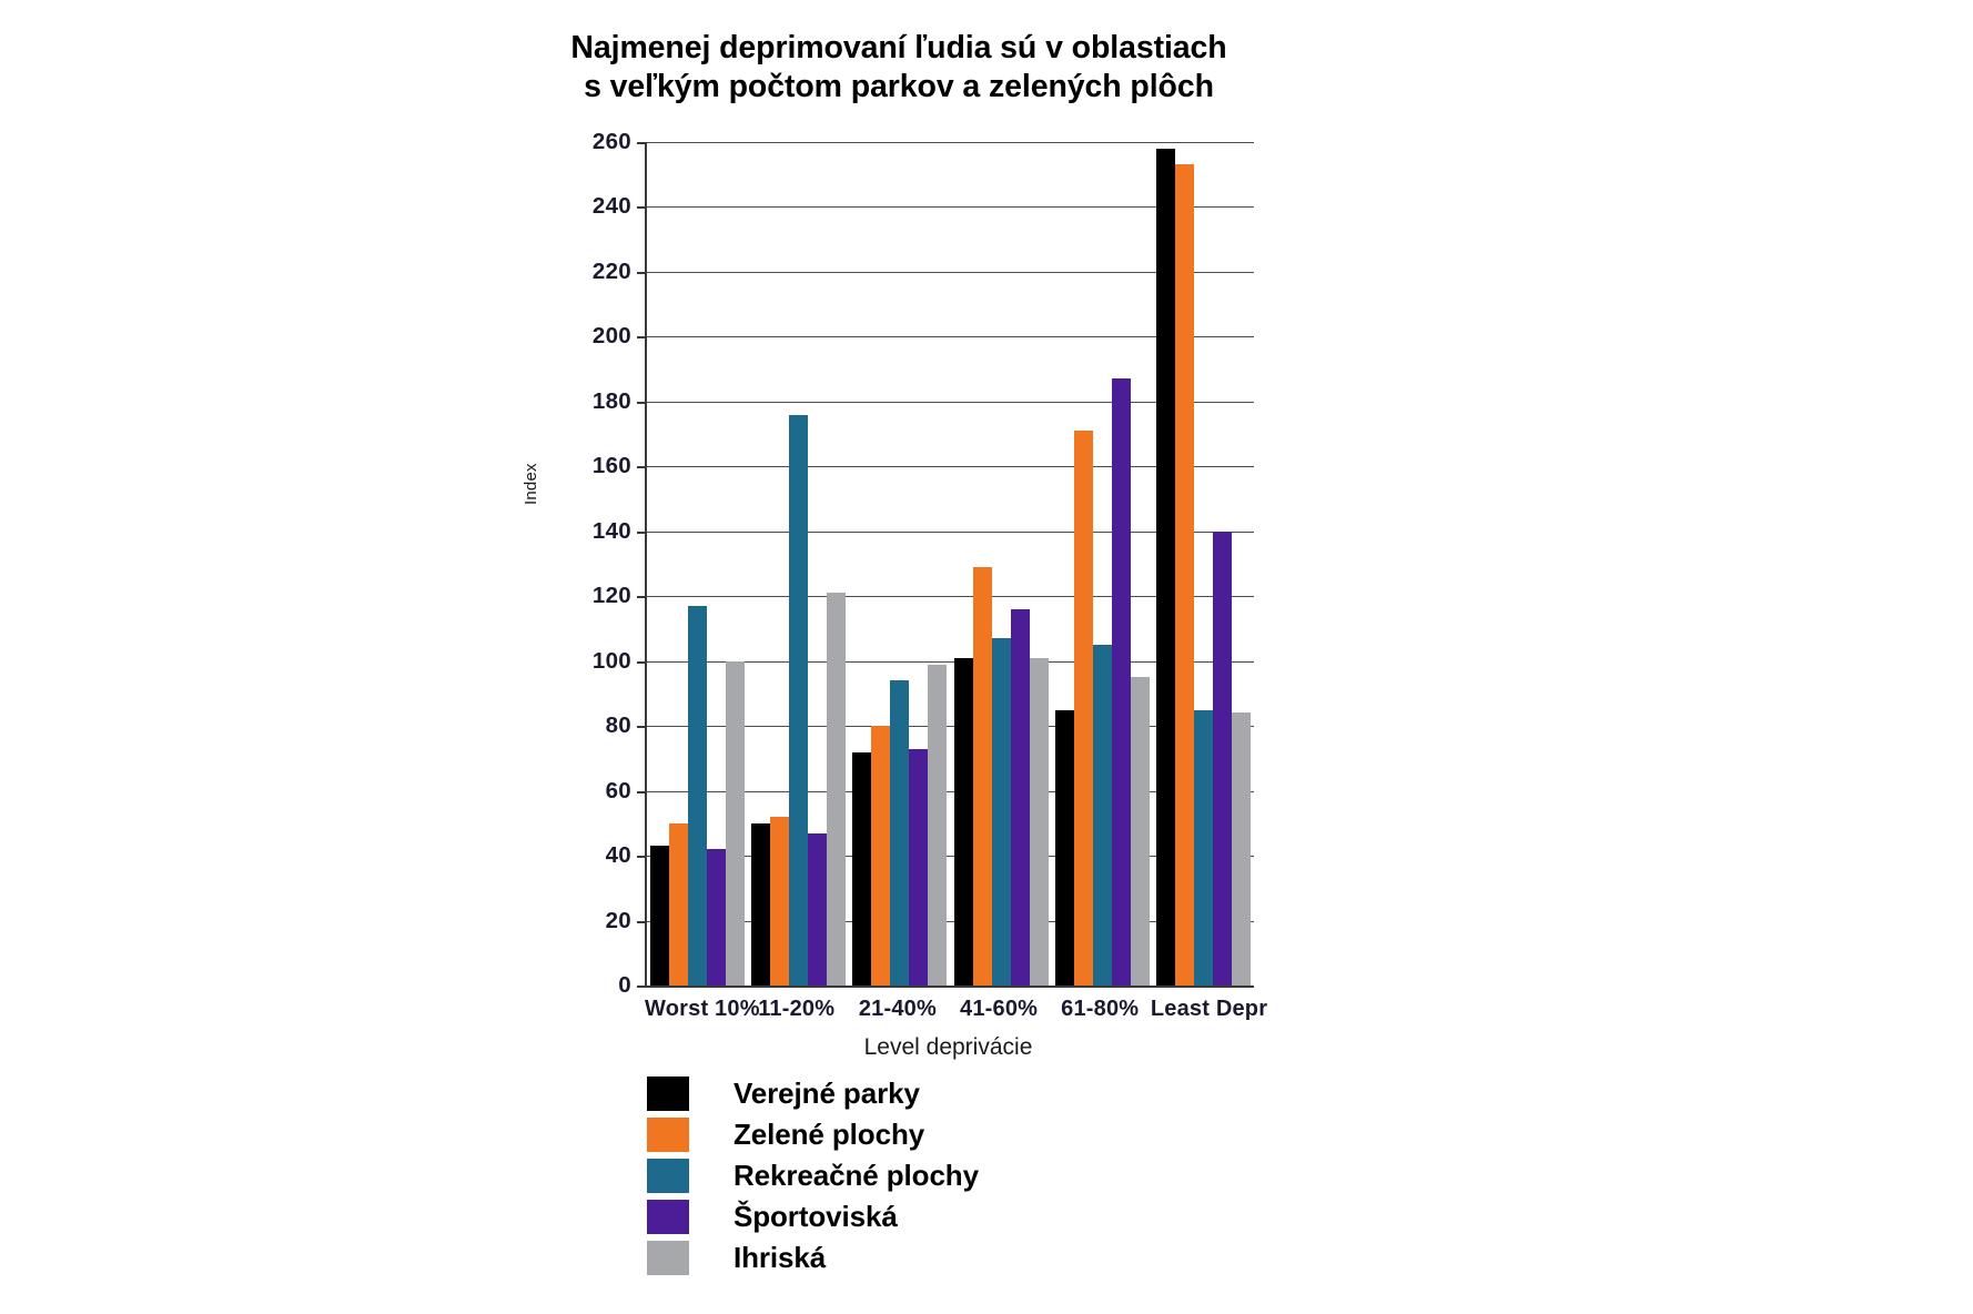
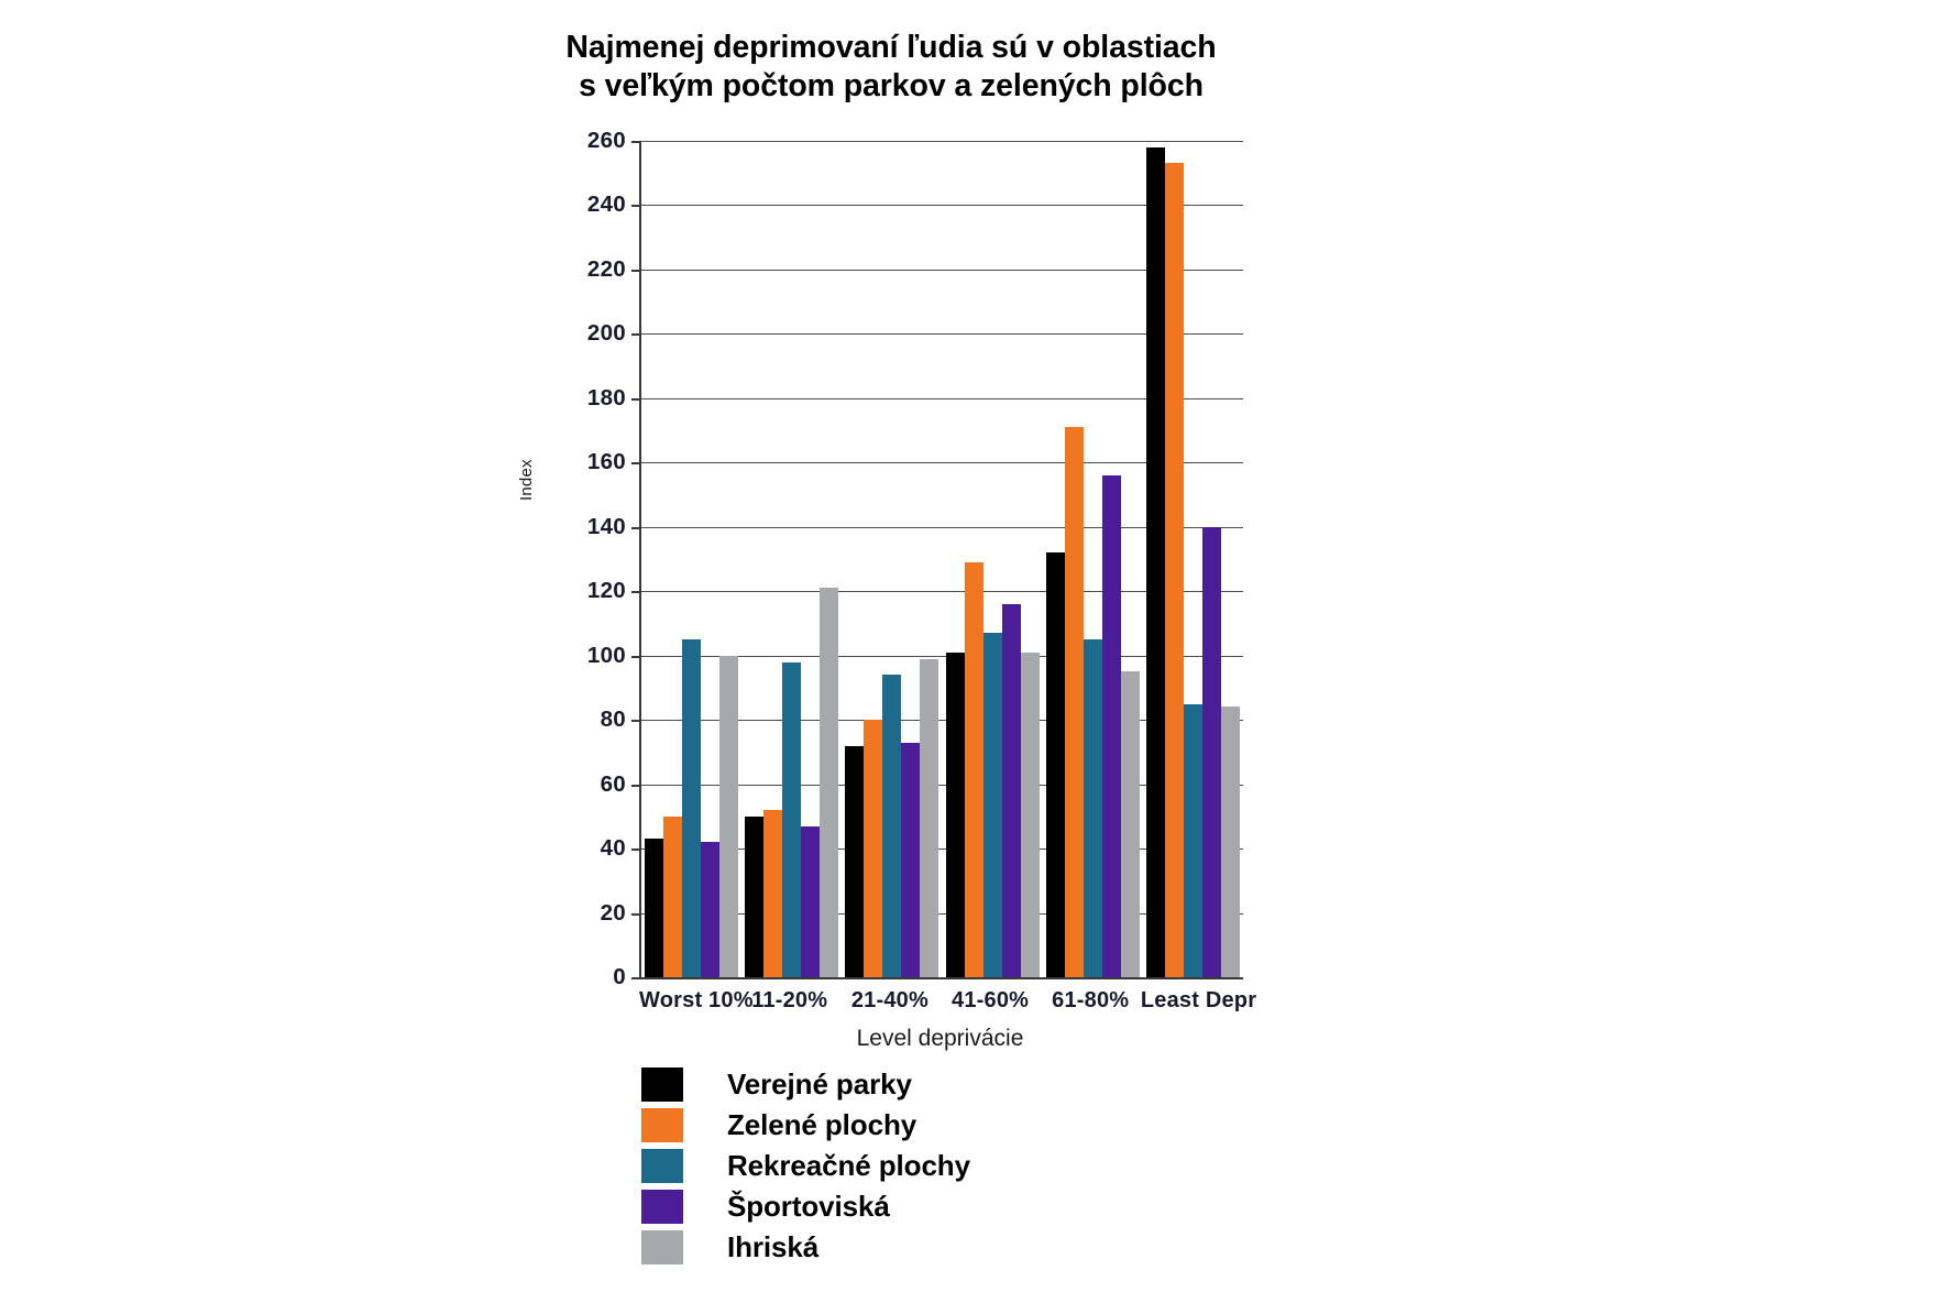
Rekreačné plochy/Worst 10%: 117 -> 105
Rekreačné plochy/11-20%: 176 -> 98
Verejné parky/61-80%: 85 -> 132
Športoviská/61-80%: 187 -> 156
